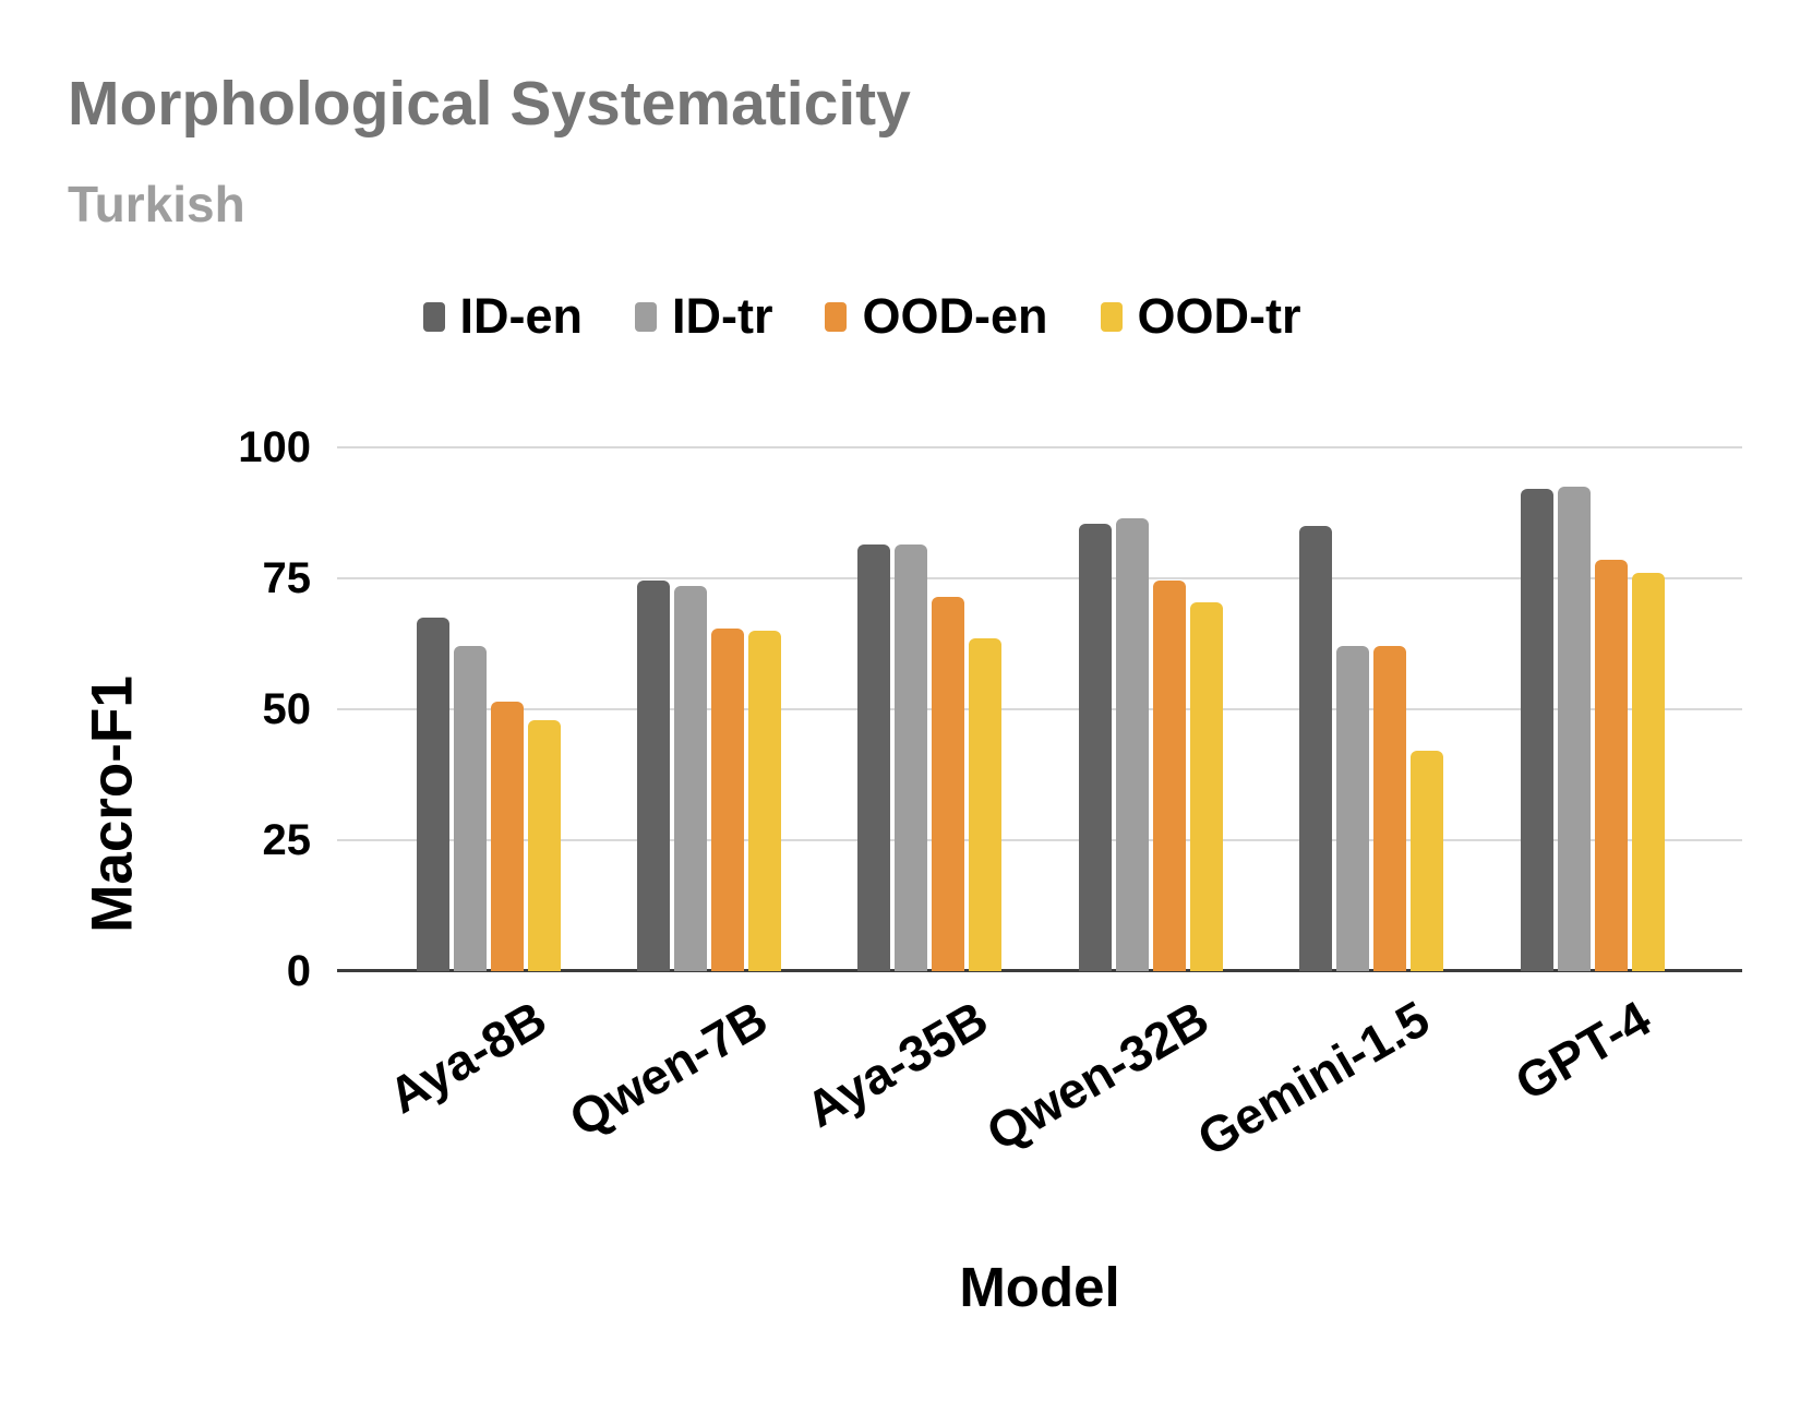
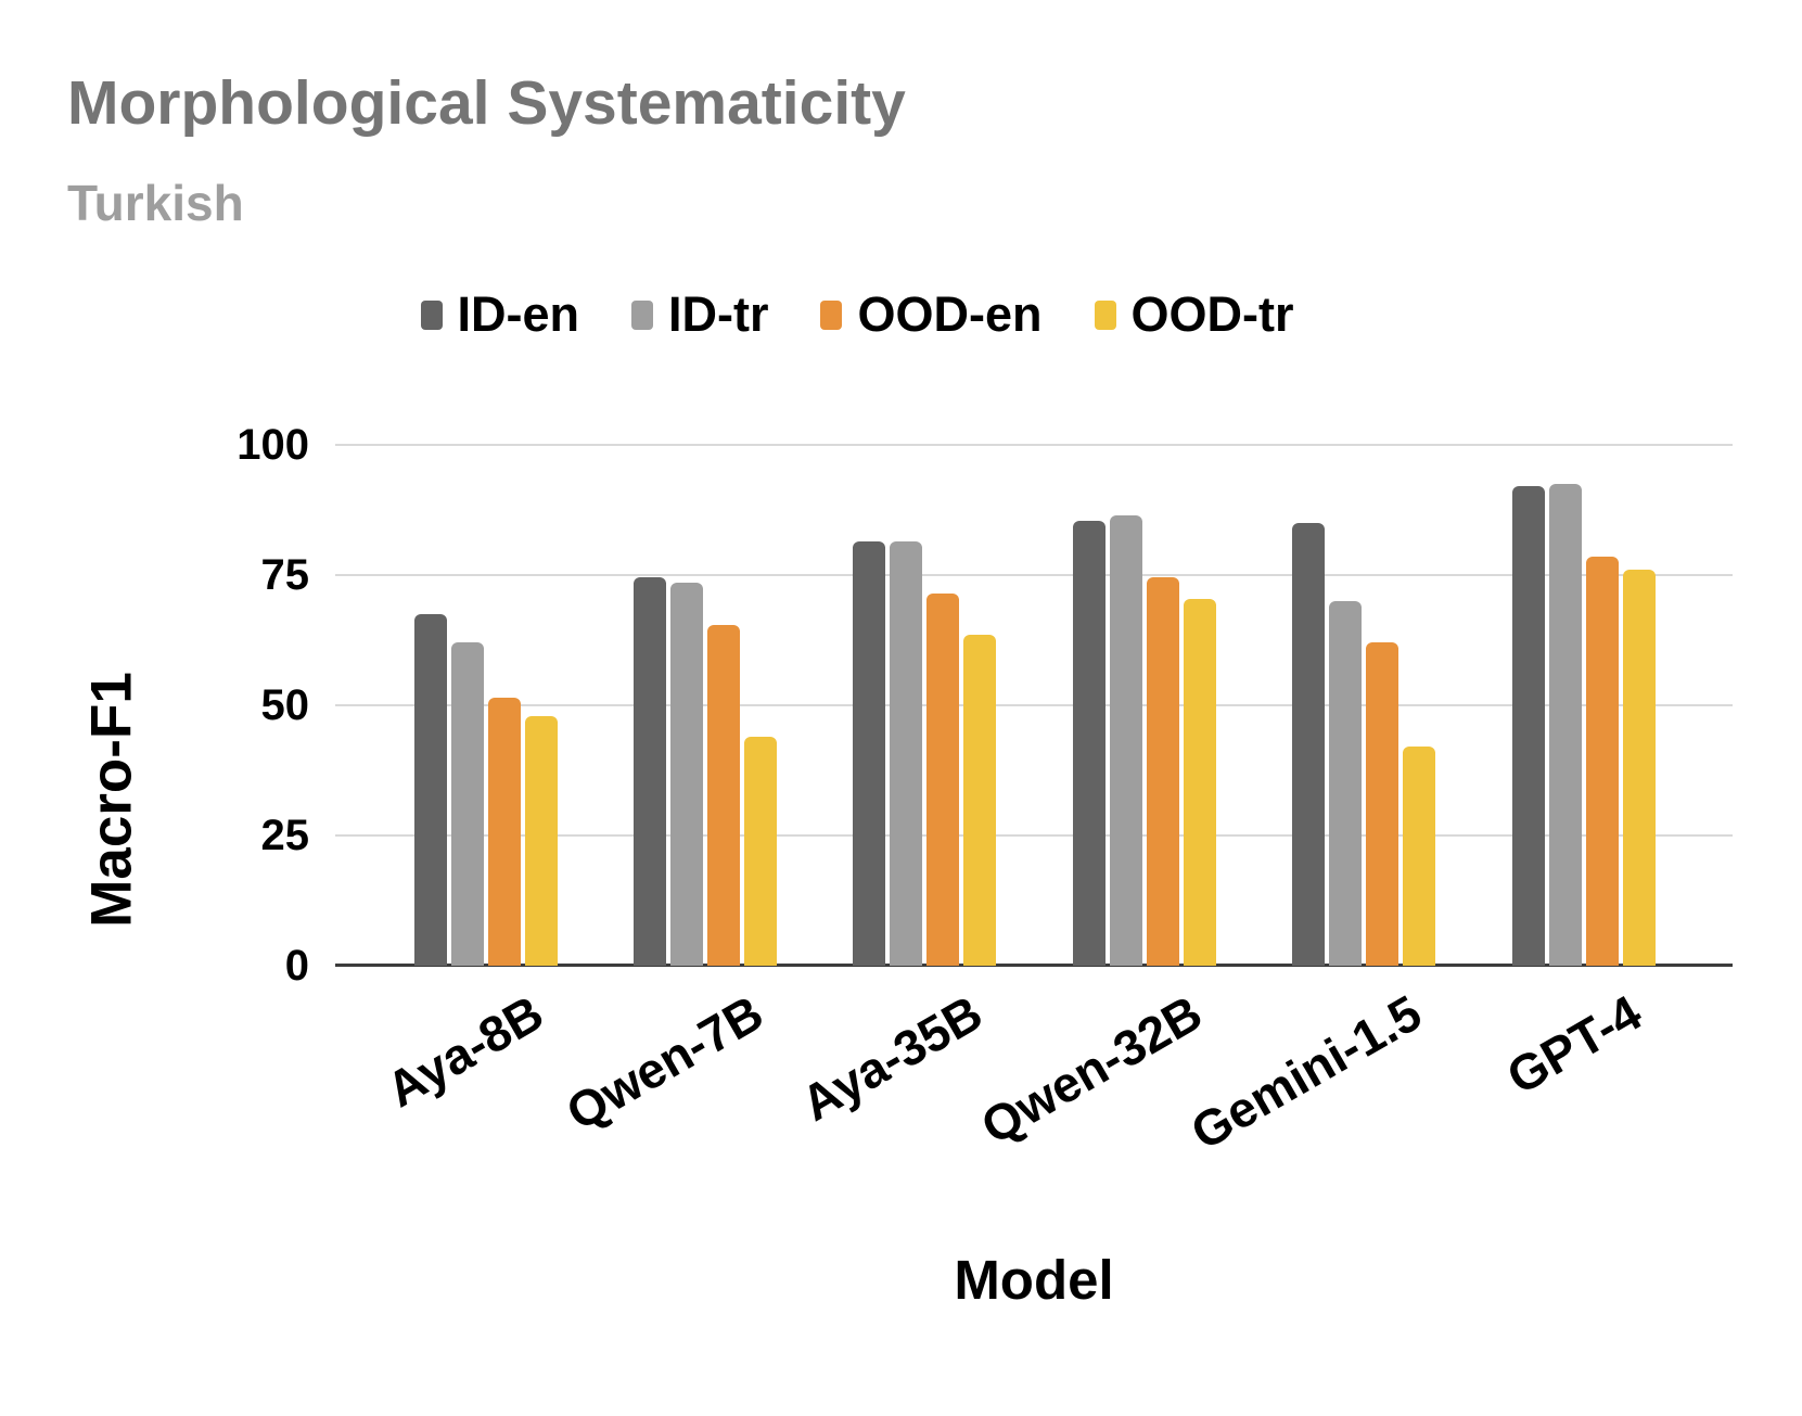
OOD-tr/Qwen-7B: 65 -> 44
ID-tr/Gemini-1.5: 62 -> 70
